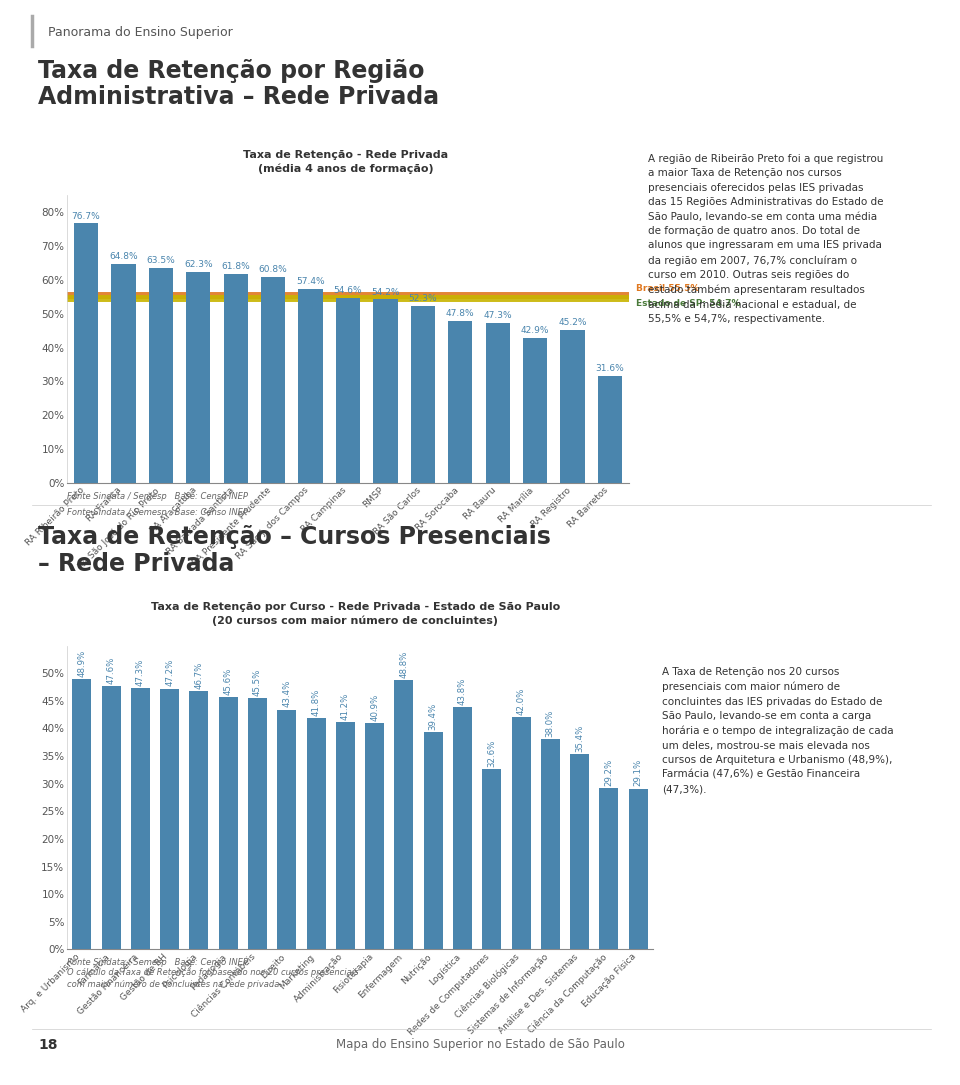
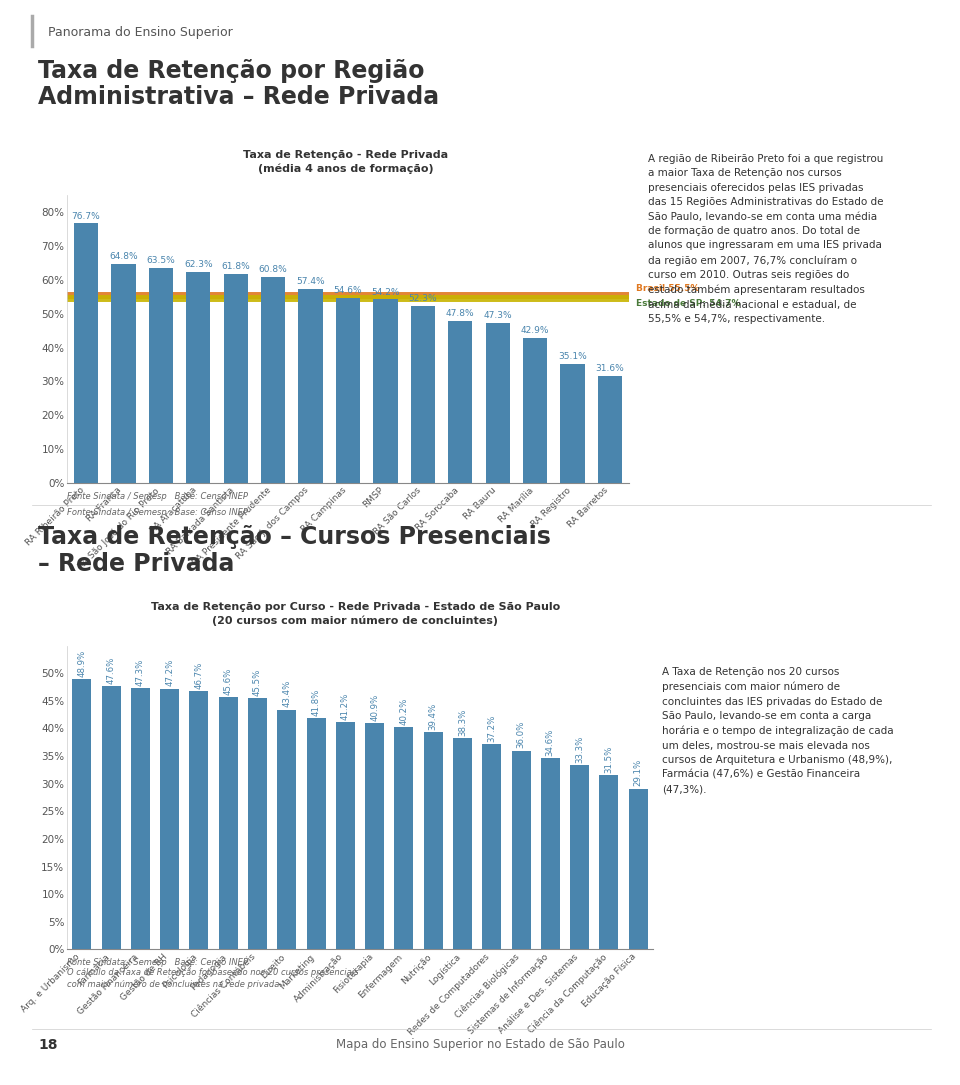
RA Registro: 45.2% -> 35.1%
Enfermagem: 48.8% -> 40.2%
Logística: 43.8% -> 38.3%
Redes de Computadores: 32.6% -> 37.2%
Ciências Biológicas: 42.0% -> 36.0%
Sistemas de Informação: 38.0% -> 34.6%
Análise e Des. Sistemas: 35.4% -> 33.3%
Ciência da Computação: 29.2% -> 31.5%
